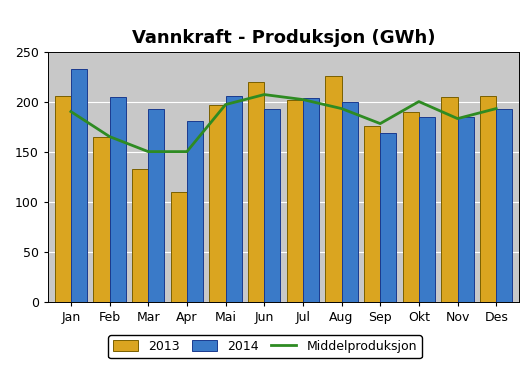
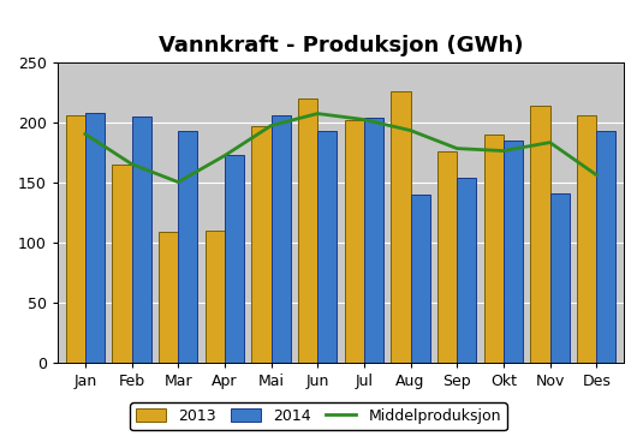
2014/Jan: 233 -> 208
2013/Mar: 133 -> 109
Middelproduksjon/Apr: 150 -> 172
2014/Apr: 181 -> 173
2014/Aug: 200 -> 140
2014/Sep: 169 -> 154
Middelproduksjon/Okt: 200 -> 176
2013/Nov: 205 -> 214
2014/Nov: 185 -> 141
Middelproduksjon/Des: 193 -> 156
